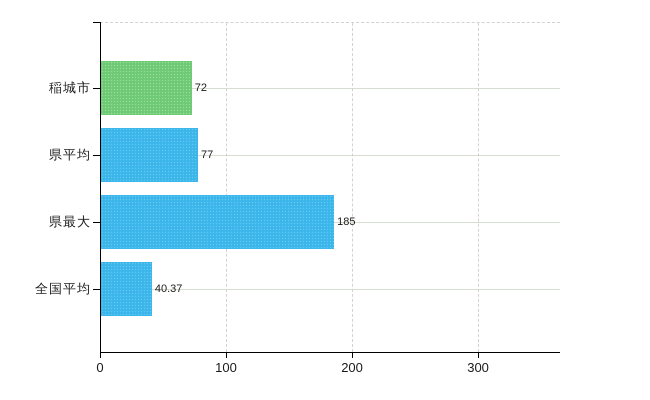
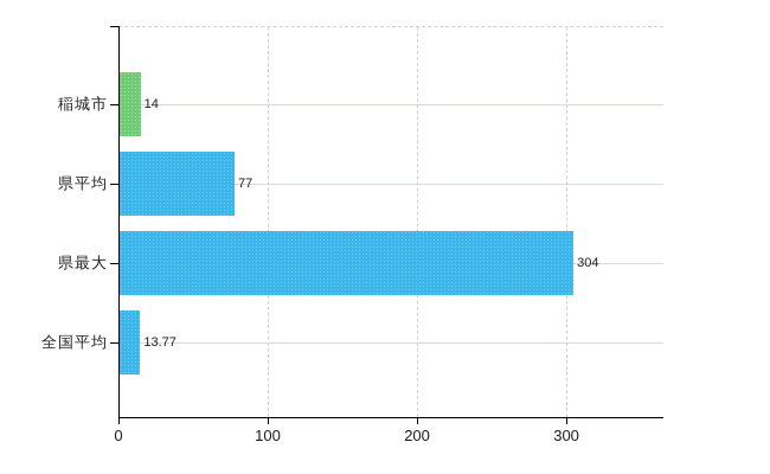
稲城市: 72 -> 14
県最大: 185 -> 304
全国平均: 40.37 -> 13.77
